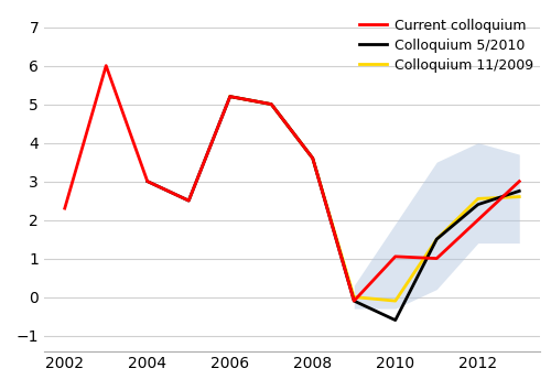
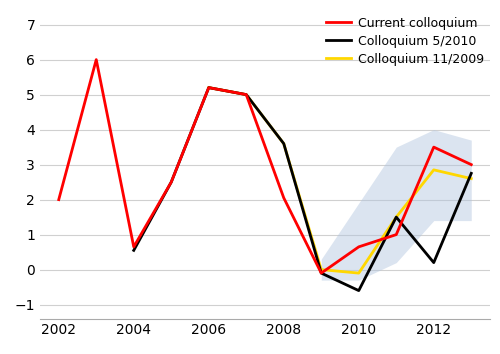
Current colloquium/2002: 2.30 -> 2.00
Current colloquium/2004: 3.00 -> 0.65
Colloquium 5/2010/2004: 3.00 -> 0.55
Current colloquium/2008: 3.60 -> 2.05
Current colloquium/2010: 1.05 -> 0.65
Current colloquium/2012: 2.00 -> 3.50
Colloquium 5/2010/2012: 2.40 -> 0.20
Colloquium 11/2009/2012: 2.55 -> 2.85
